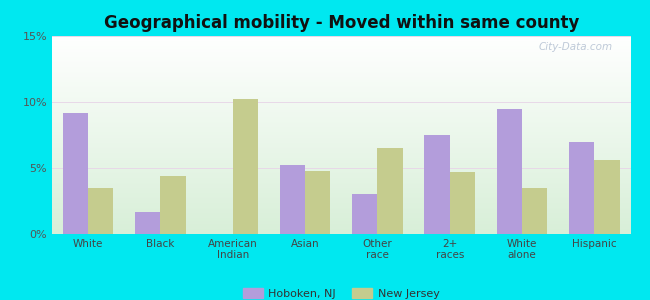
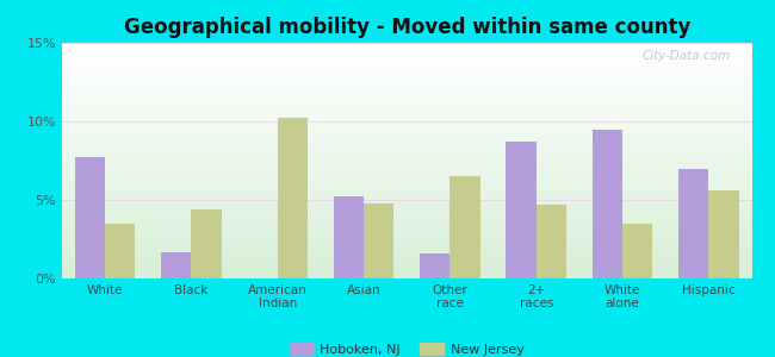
Hoboken, NJ/White: 9.2% -> 7.7%
Hoboken, NJ/Other race: 3.0% -> 1.6%
Hoboken, NJ/2+ races: 7.5% -> 8.7%
